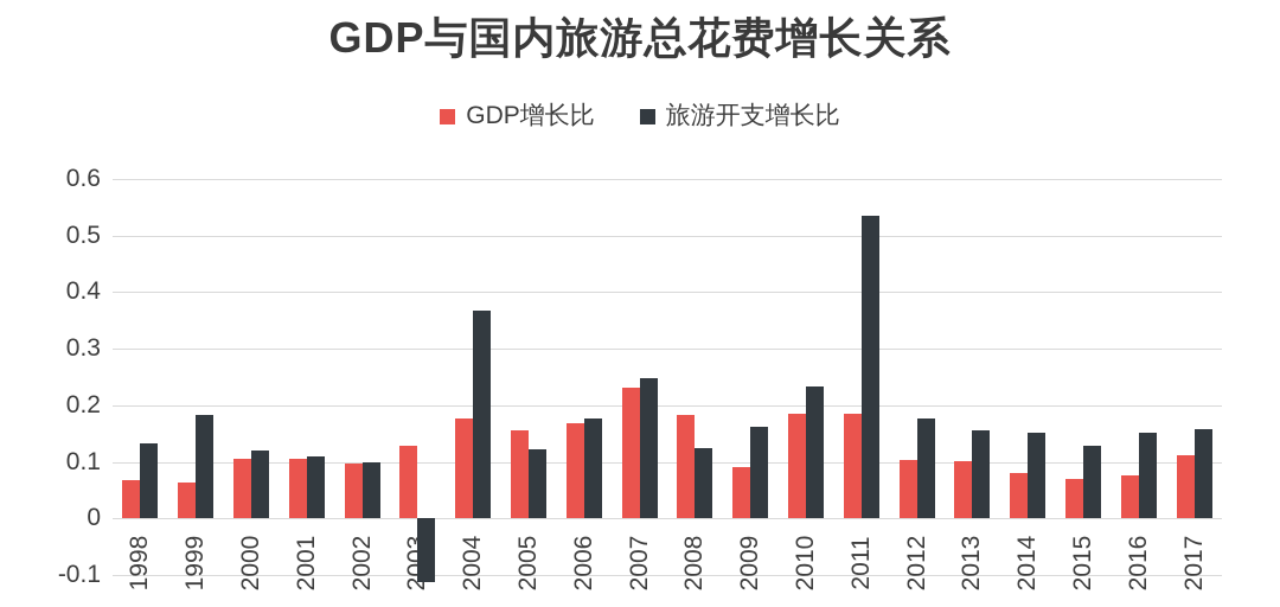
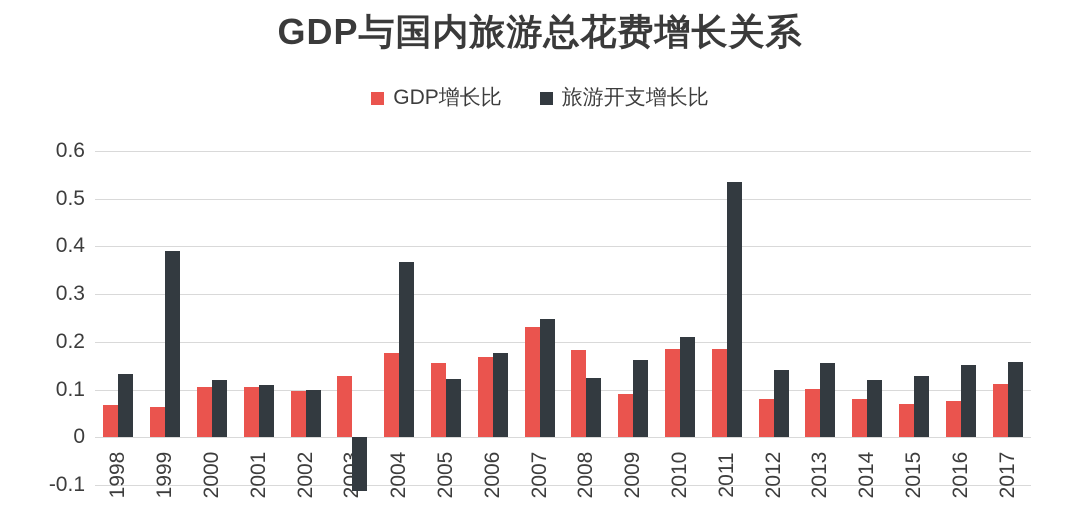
旅游开支增长比/1999: 0.18 -> 0.39
旅游开支增长比/2010: 0.23 -> 0.21
GDP增长比/2012: 0.10 -> 0.08
旅游开支增长比/2012: 0.18 -> 0.14
旅游开支增长比/2014: 0.15 -> 0.12
